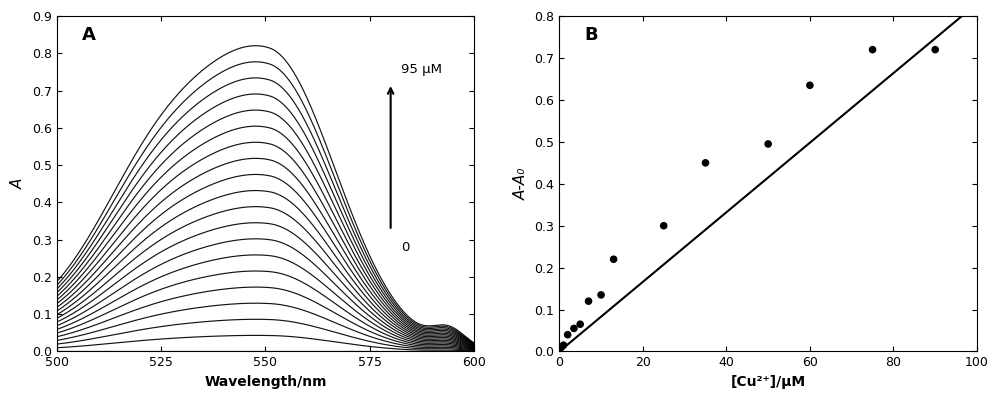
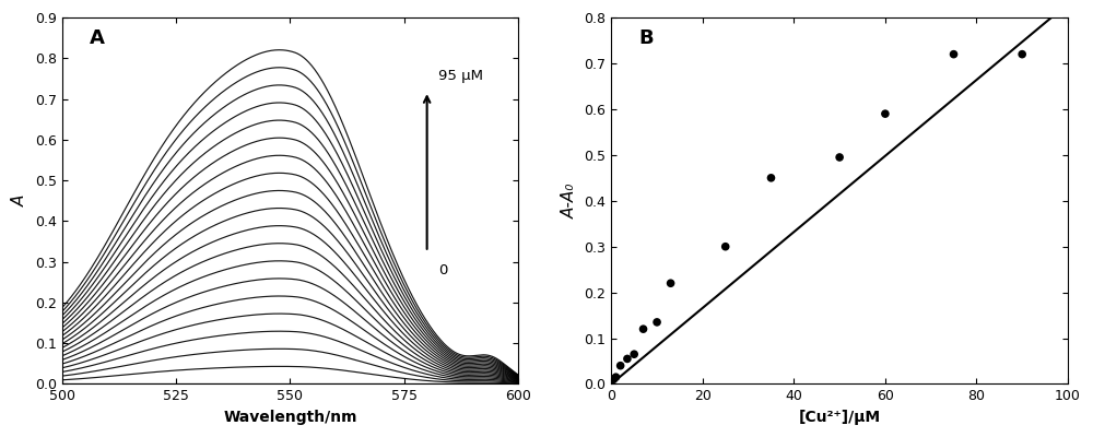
60: 0.635 -> 0.590
